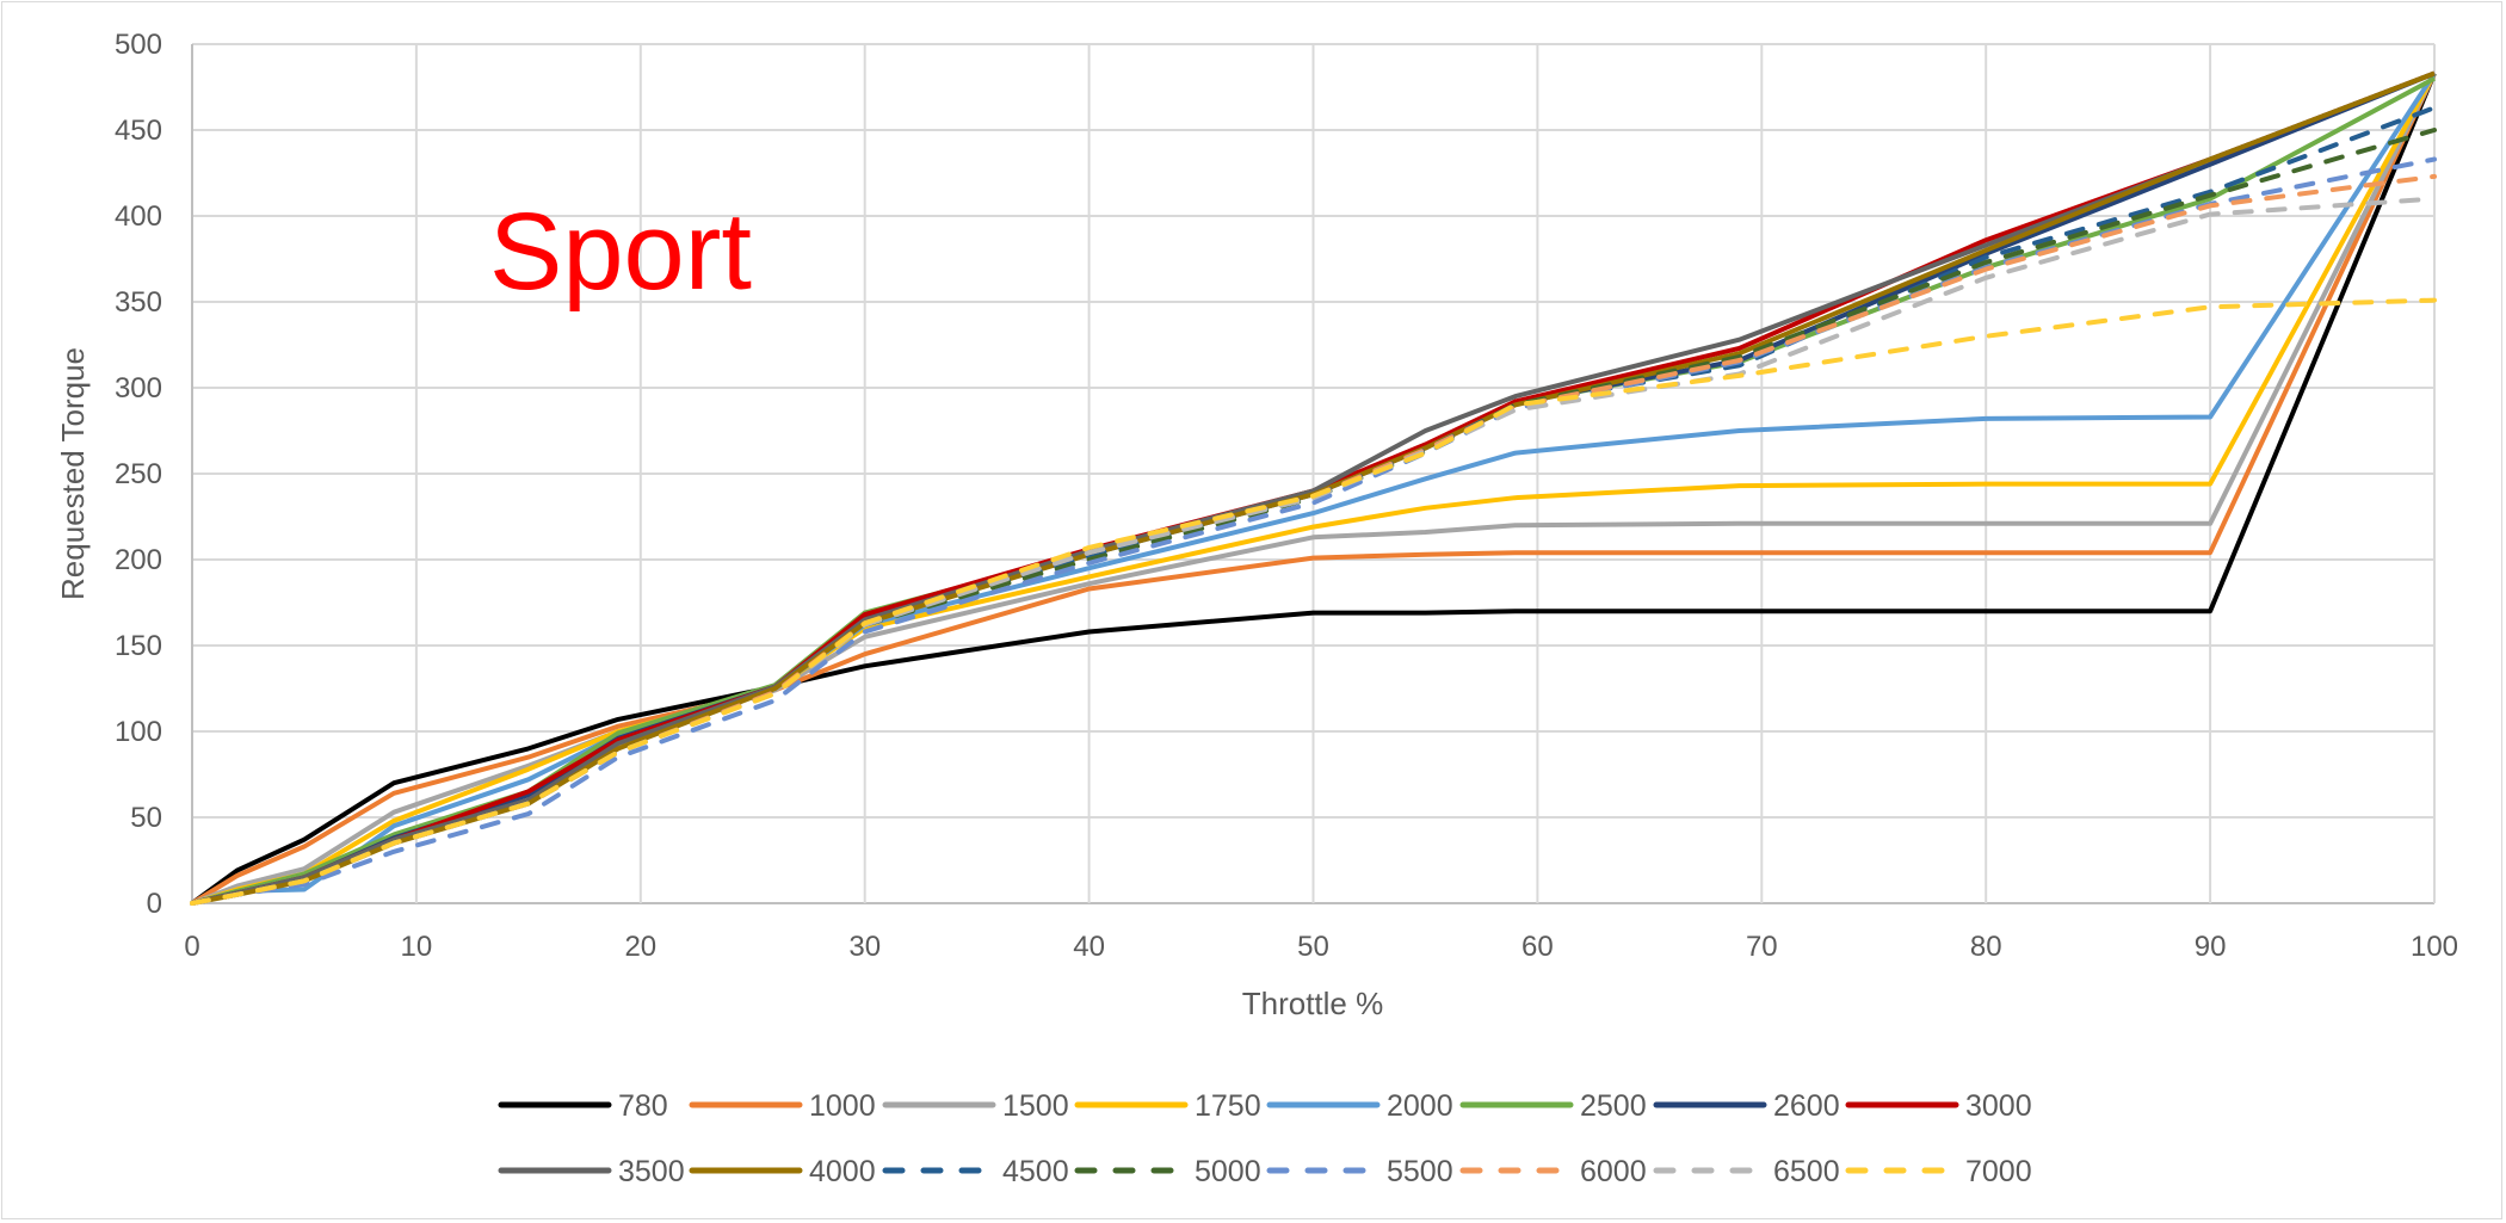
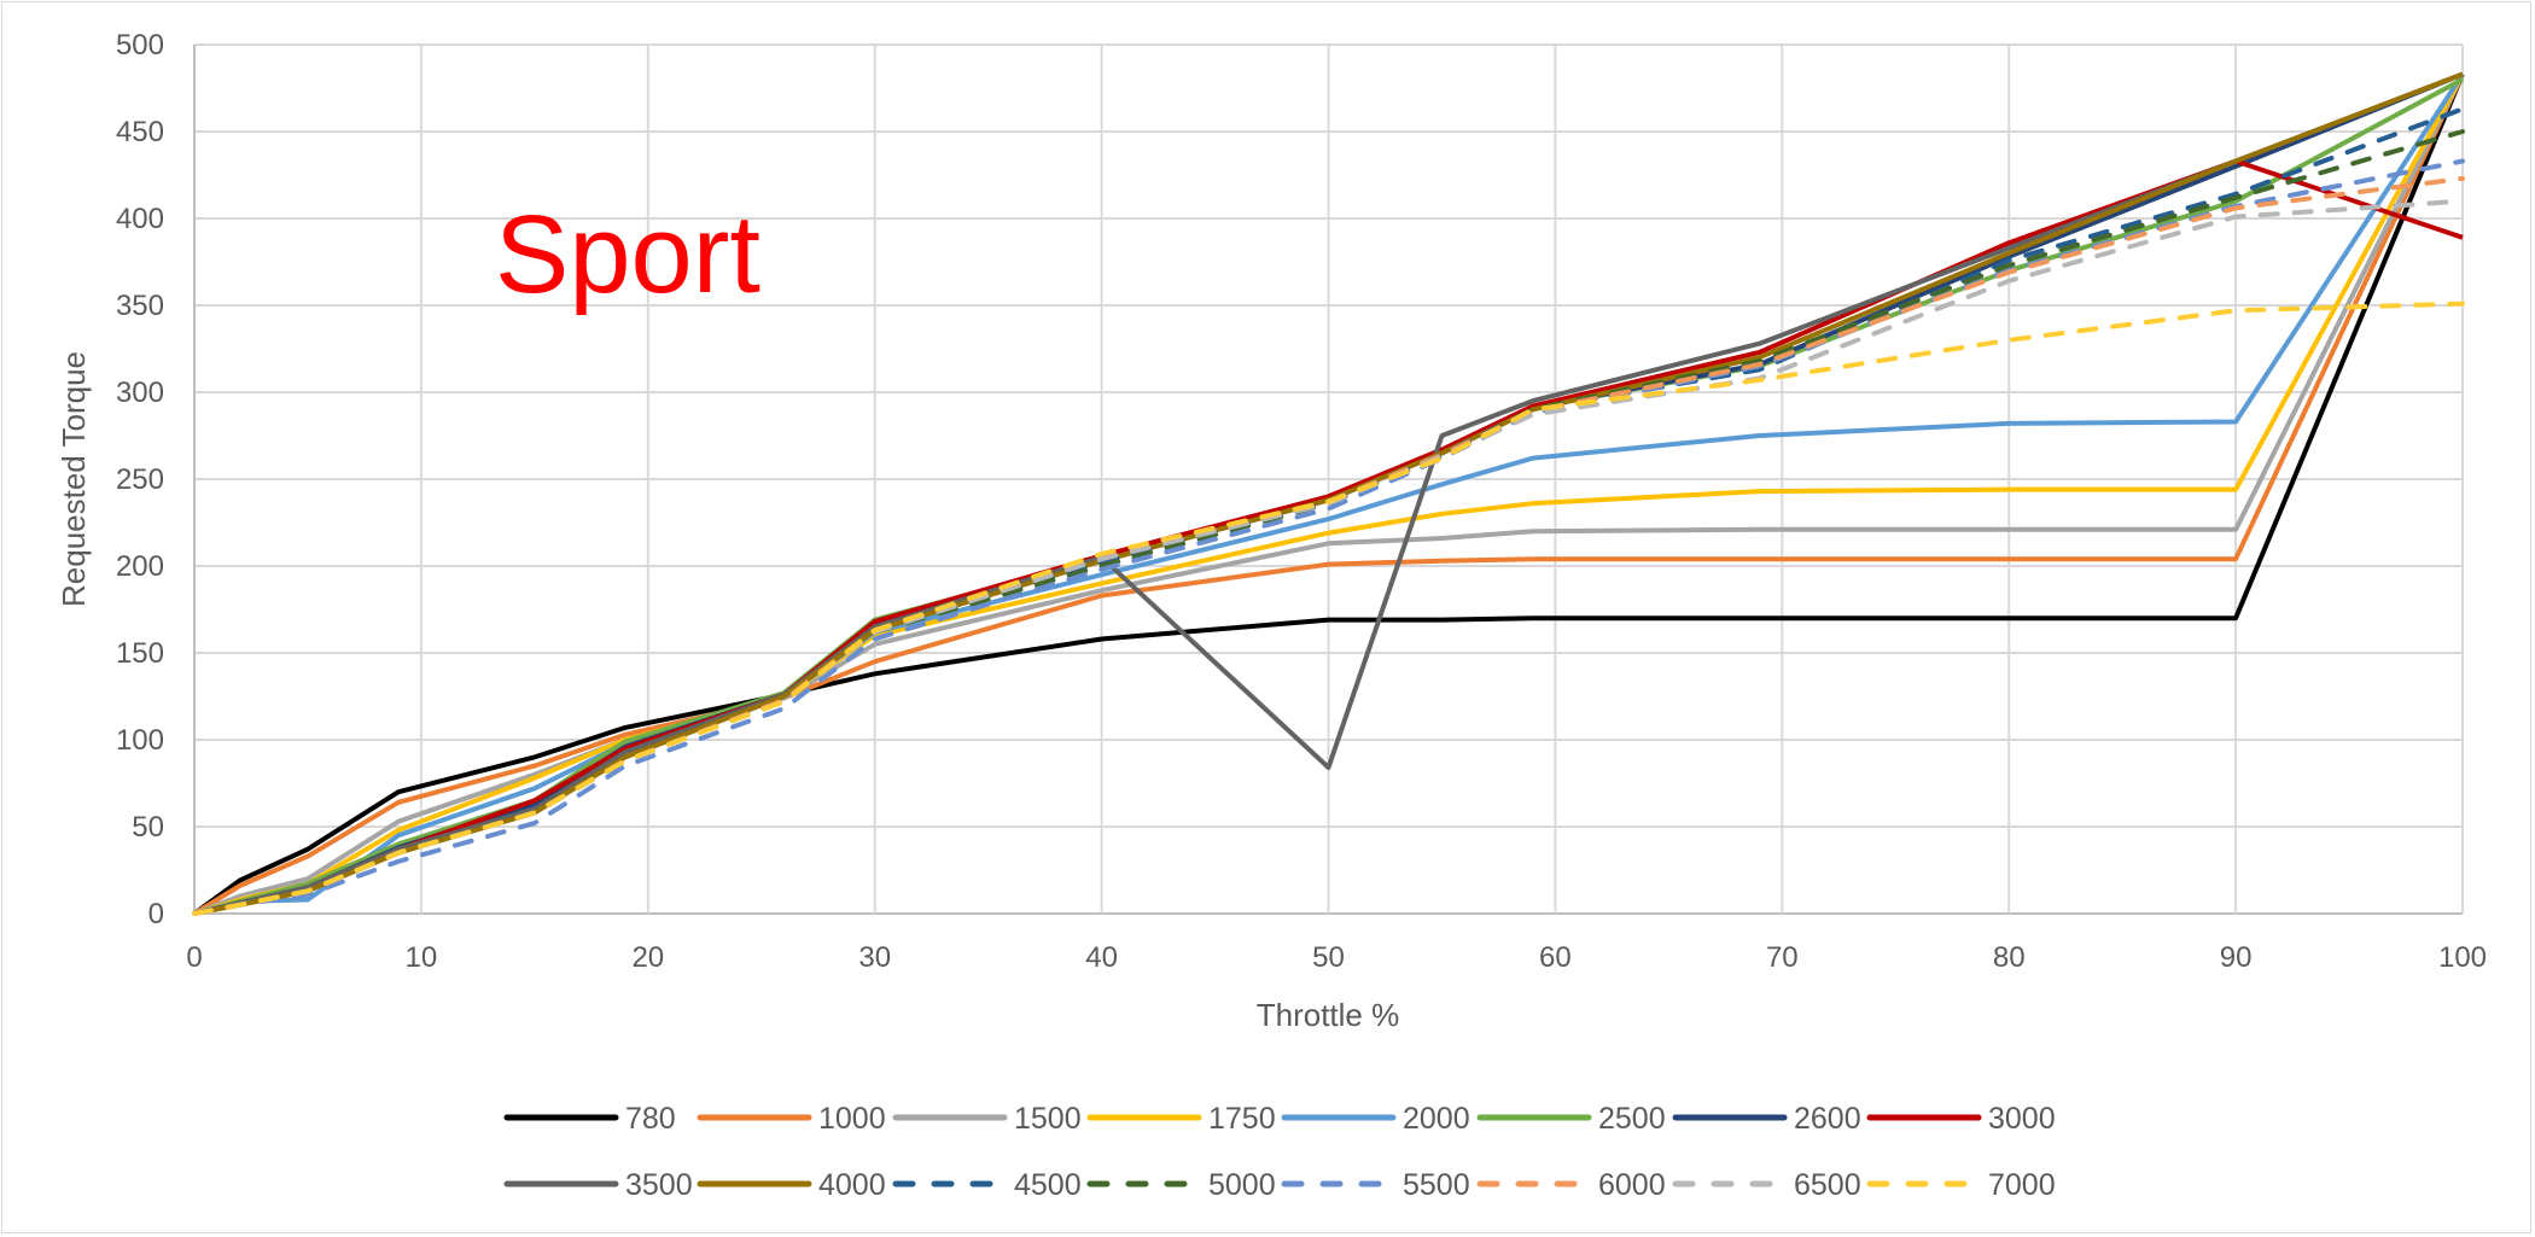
3500/50: 240 -> 84
3000/100: 483 -> 389
